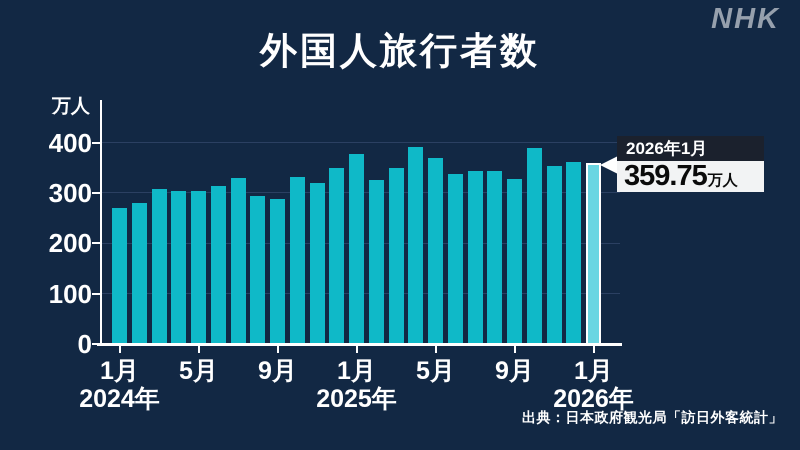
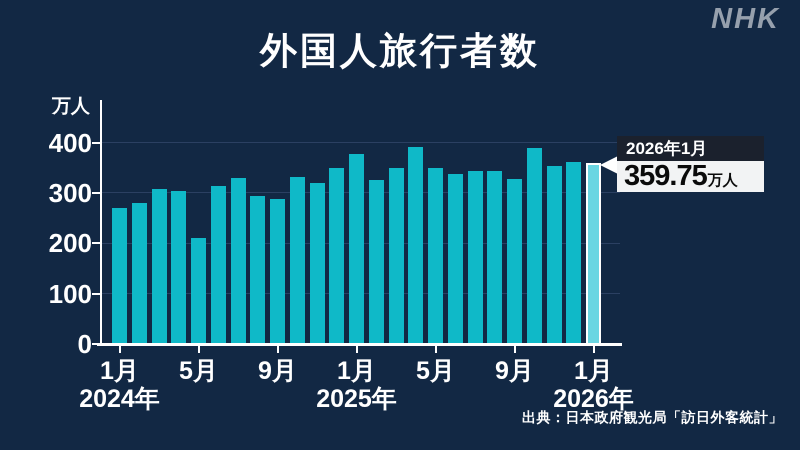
2024年5月: 300 -> 210
2025年5月: 370 -> 350
